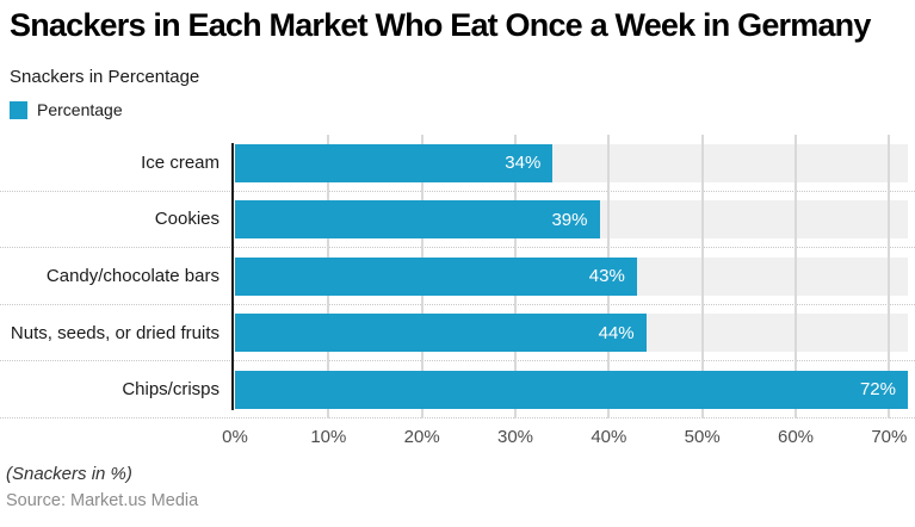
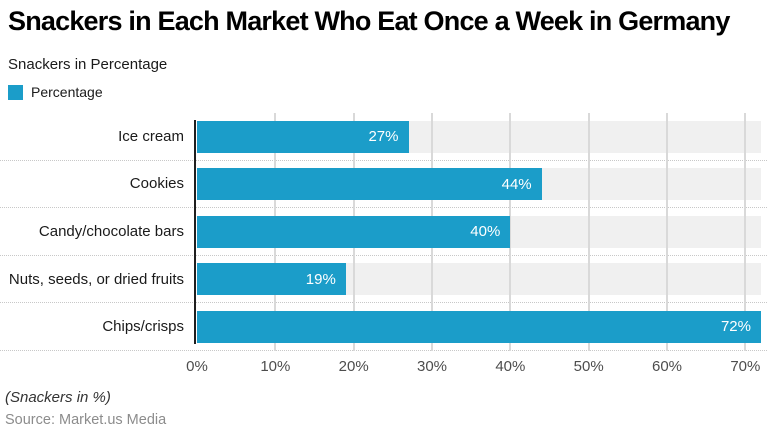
Ice cream: 34% -> 27%
Cookies: 39% -> 44%
Candy/chocolate bars: 43% -> 40%
Nuts, seeds, or dried fruits: 44% -> 19%
